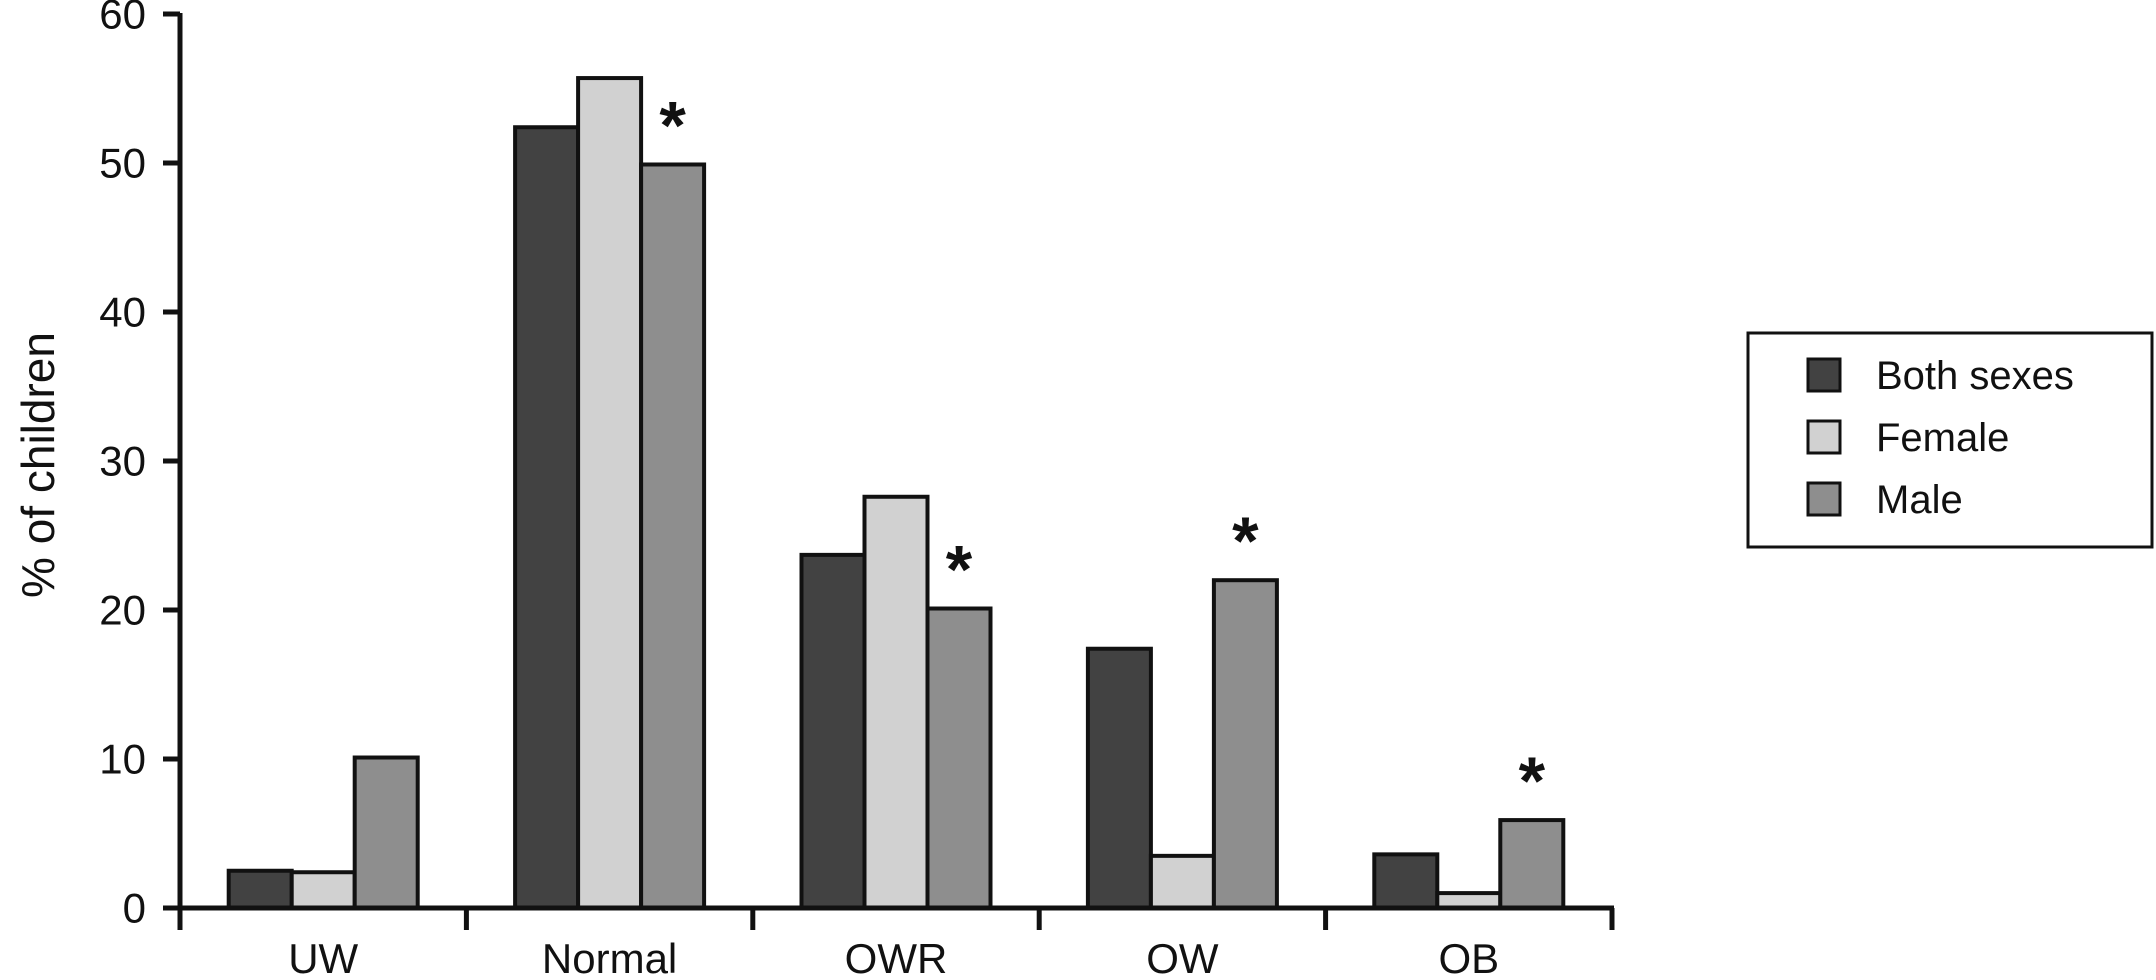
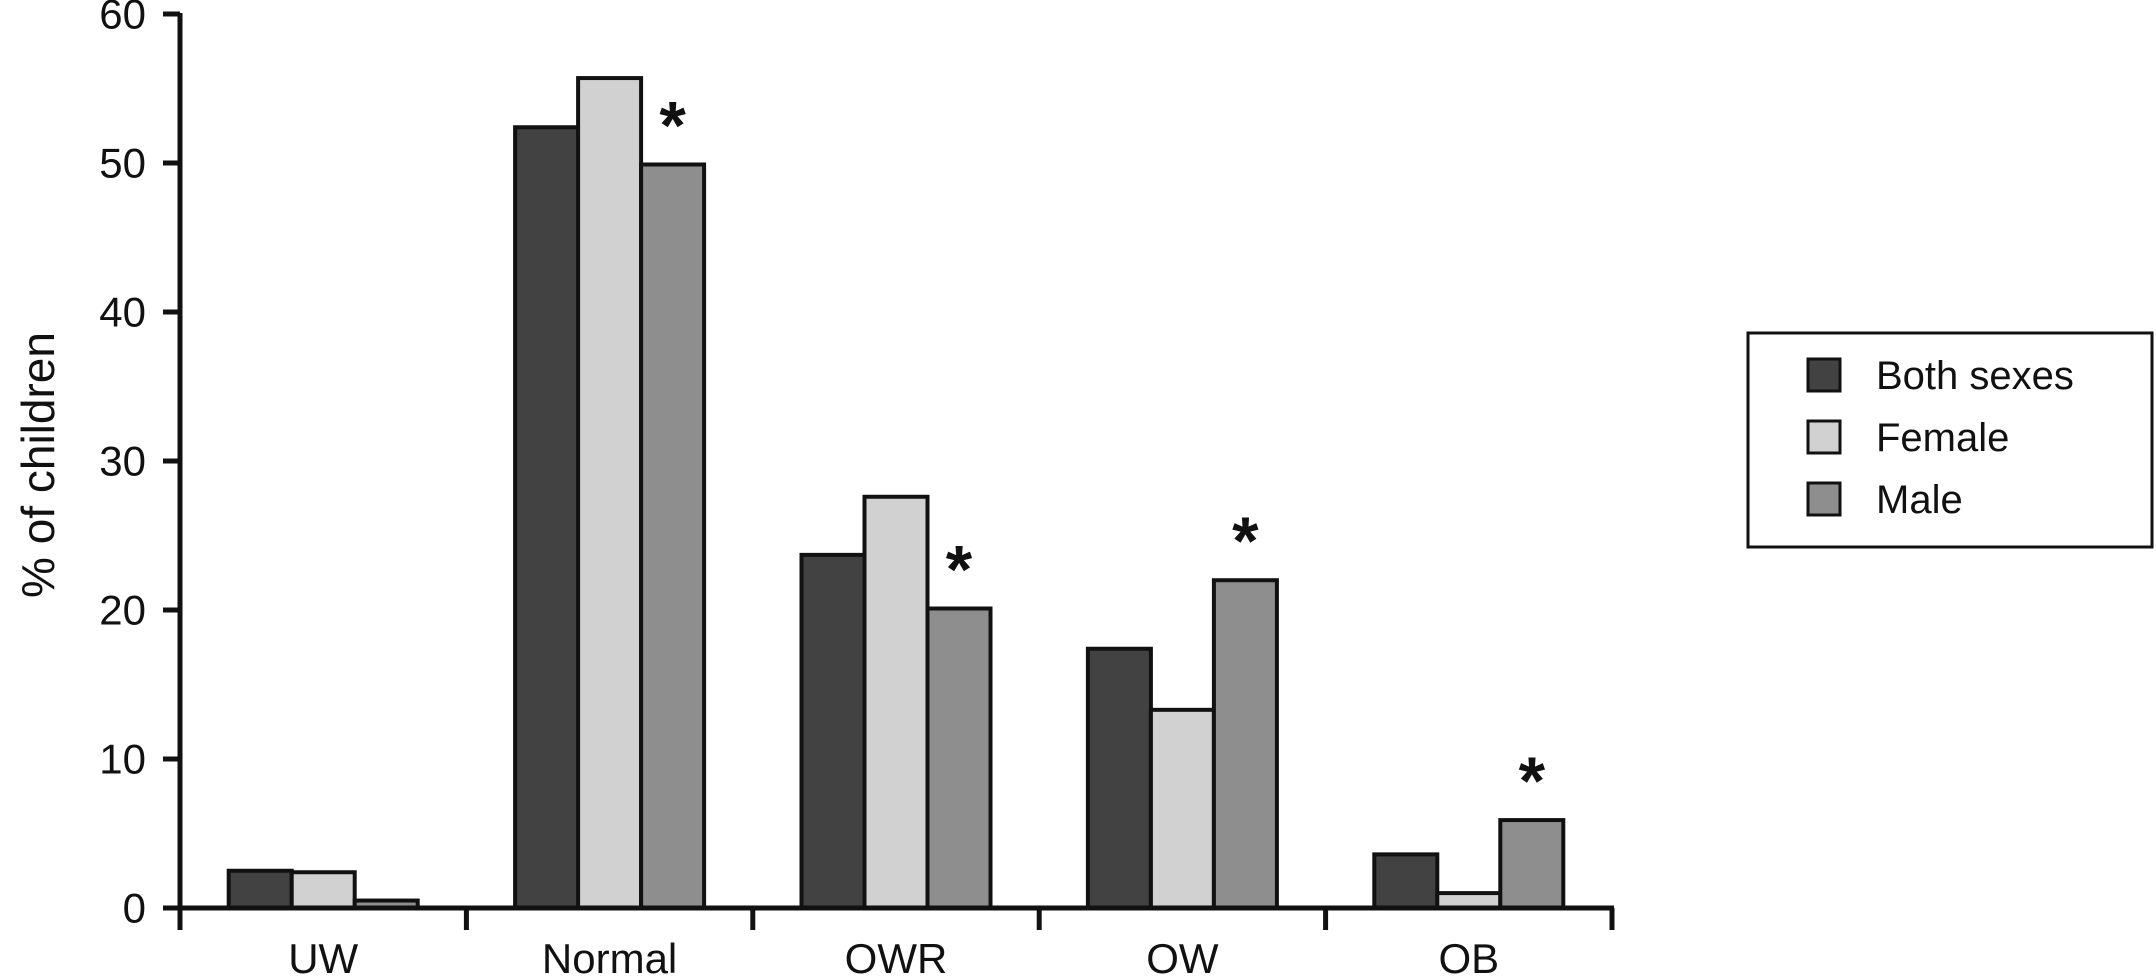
Male/UW: 10.1 -> 0.5
Female/OW: 3.5 -> 13.3
